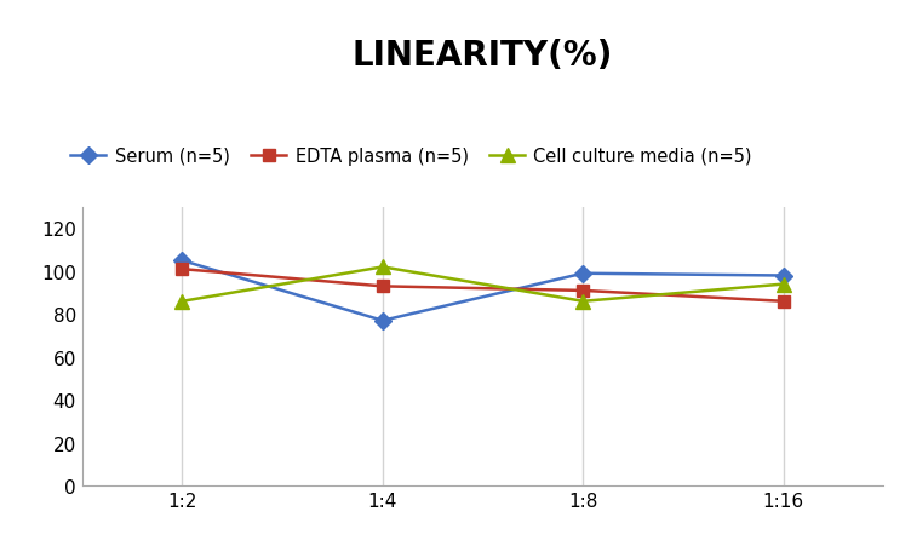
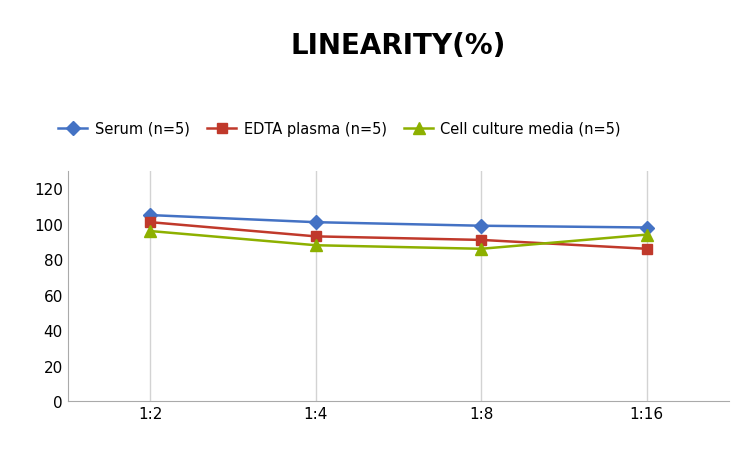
Cell culture media (n=5)/1:2: 86 -> 96
Serum (n=5)/1:4: 77 -> 101
Cell culture media (n=5)/1:4: 102 -> 88
